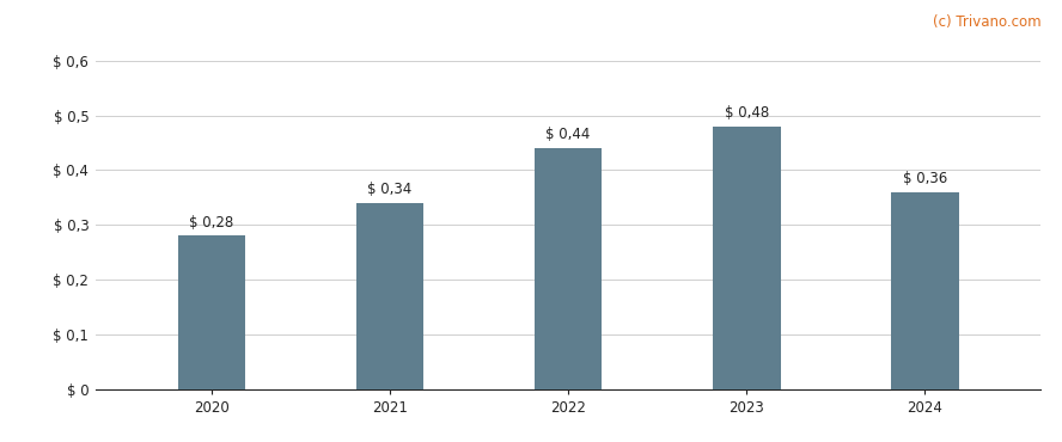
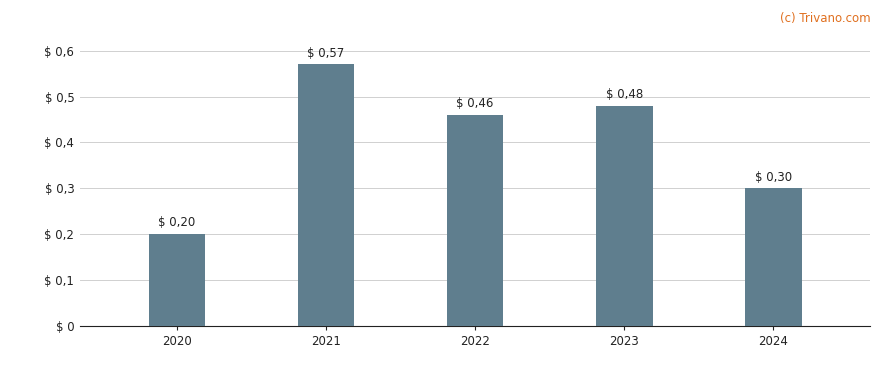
2020: 0,28 -> 0,20
2021: 0,34 -> 0,57
2022: 0,44 -> 0,46
2024: 0,36 -> 0,30
